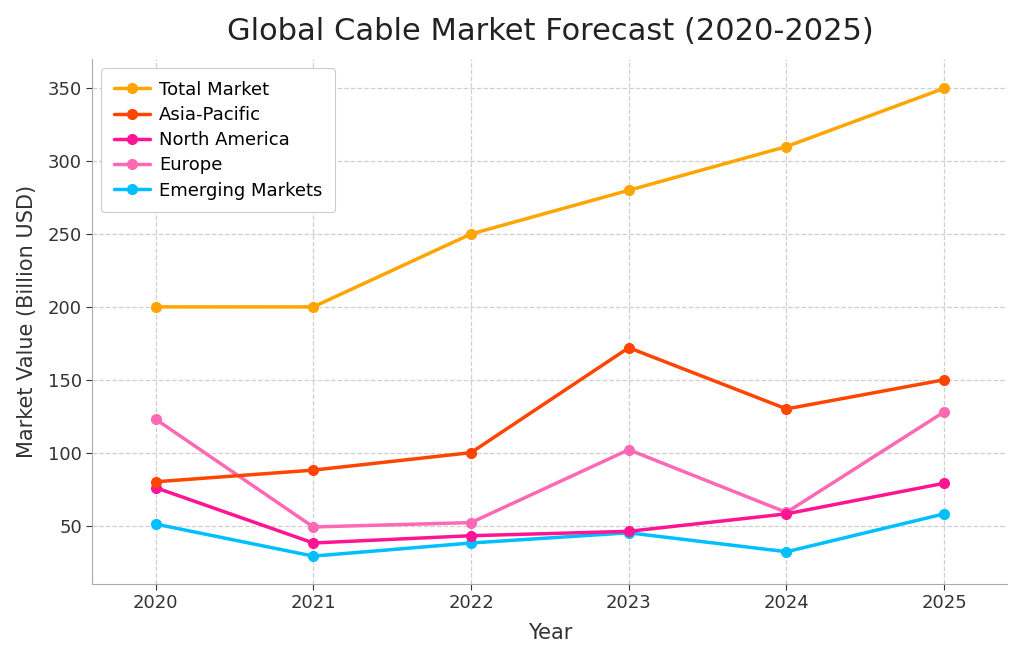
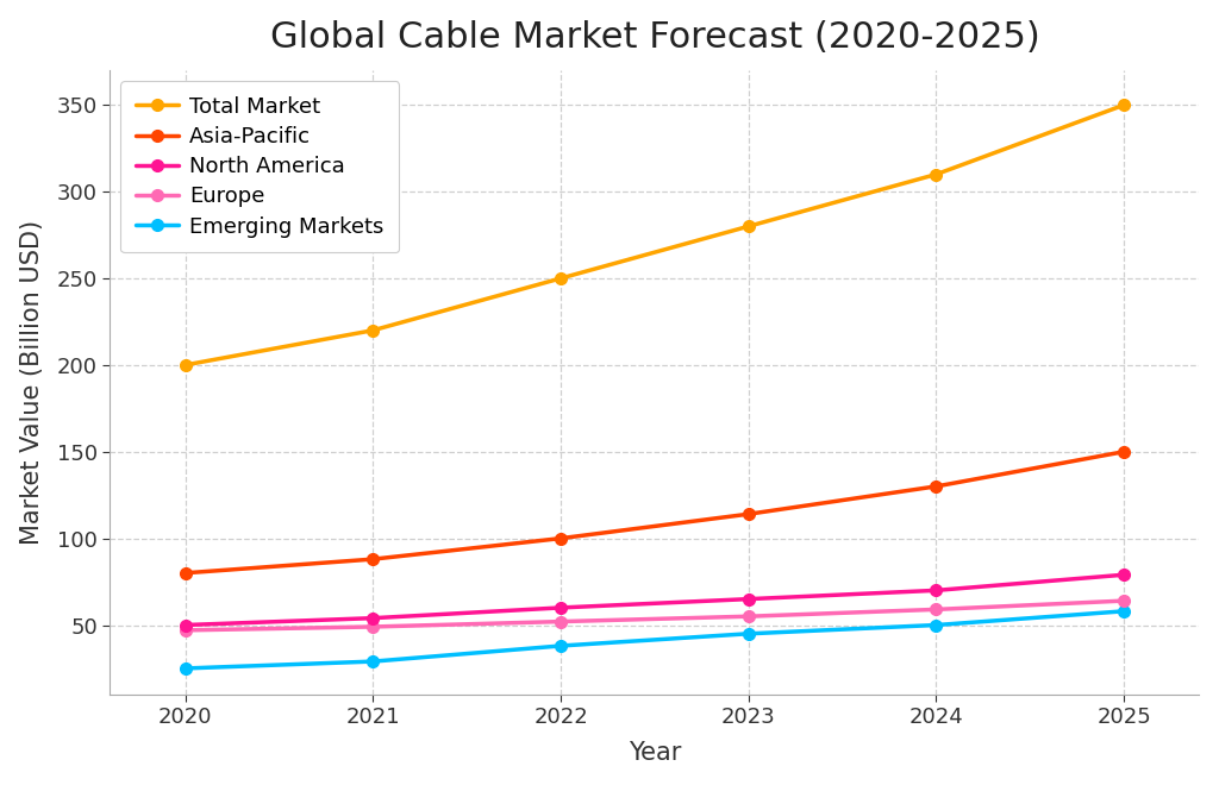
North America/2020: 76 -> 50
Europe/2020: 123 -> 47
Emerging Markets/2020: 51 -> 25
Total Market/2021: 200 -> 220
North America/2021: 38 -> 54
North America/2022: 43 -> 60
Asia-Pacific/2023: 172 -> 114
North America/2023: 46 -> 65
Europe/2023: 102 -> 55
North America/2024: 58 -> 70
Emerging Markets/2024: 32 -> 50
Europe/2025: 128 -> 64
